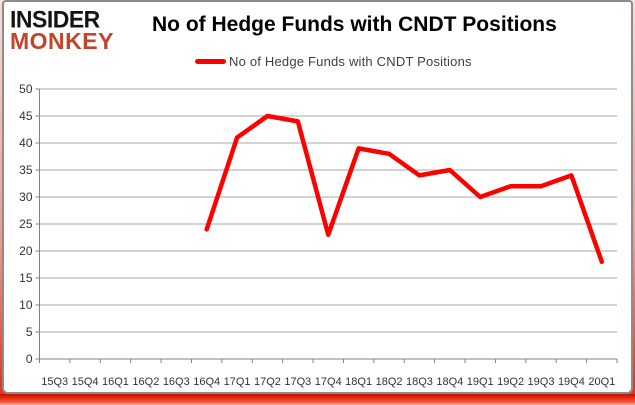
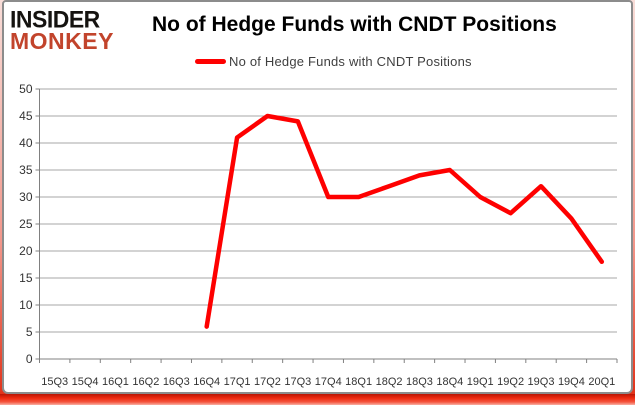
16Q4: 24 -> 6
17Q4: 23 -> 30
18Q1: 39 -> 30
18Q2: 38 -> 32
19Q2: 32 -> 27
19Q4: 34 -> 26
